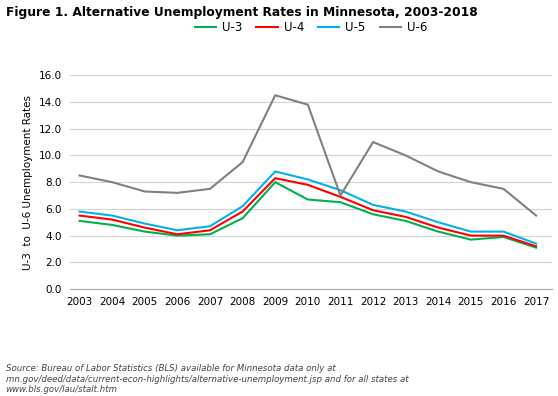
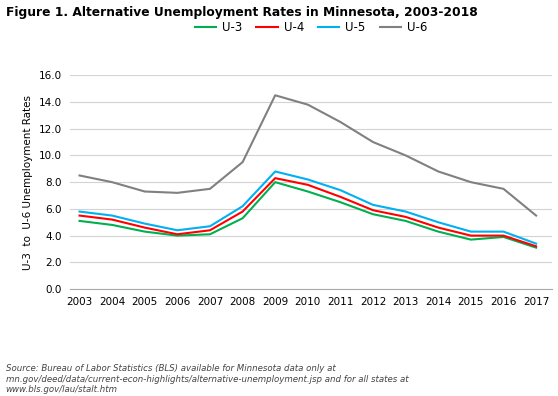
U-3/2010: 6.7 -> 7.3
U-6/2011: 7.0 -> 12.5
